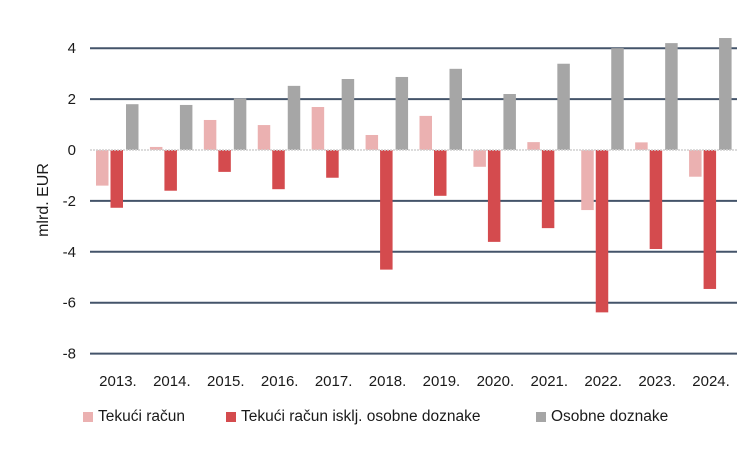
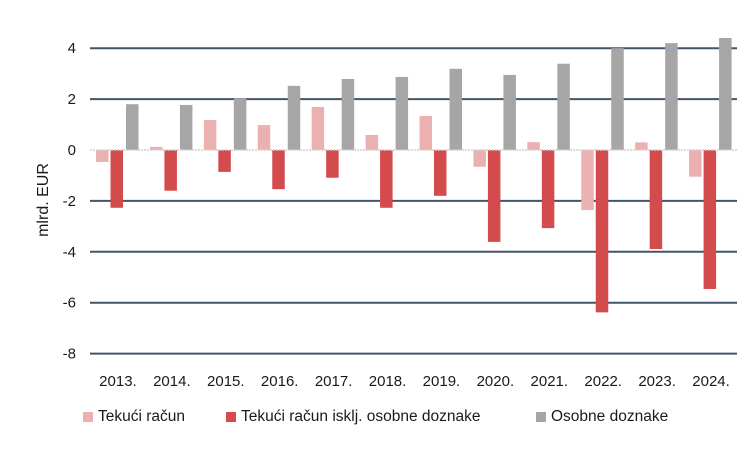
Tekući račun/2013.: -1.4 -> -0.5
Tekući račun isklj. osobne doznake/2018.: -4.7 -> -2.3
Osobne doznake/2020.: 2.2 -> 3.0
